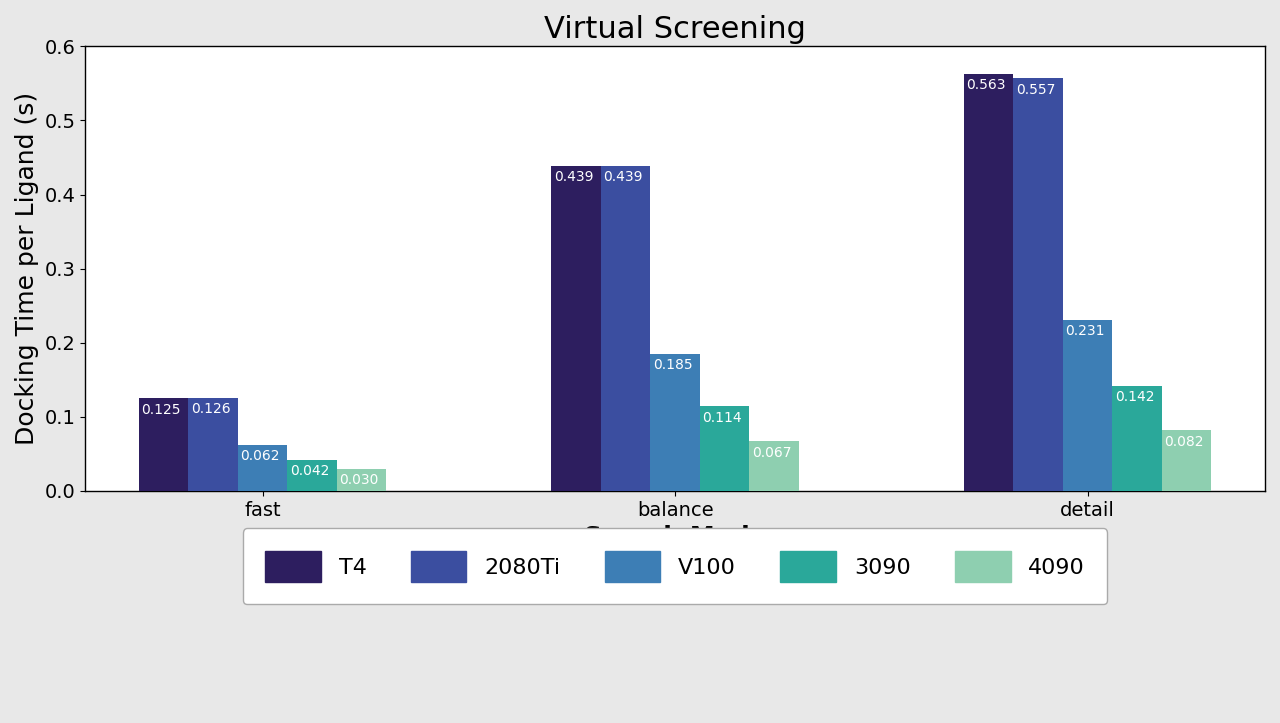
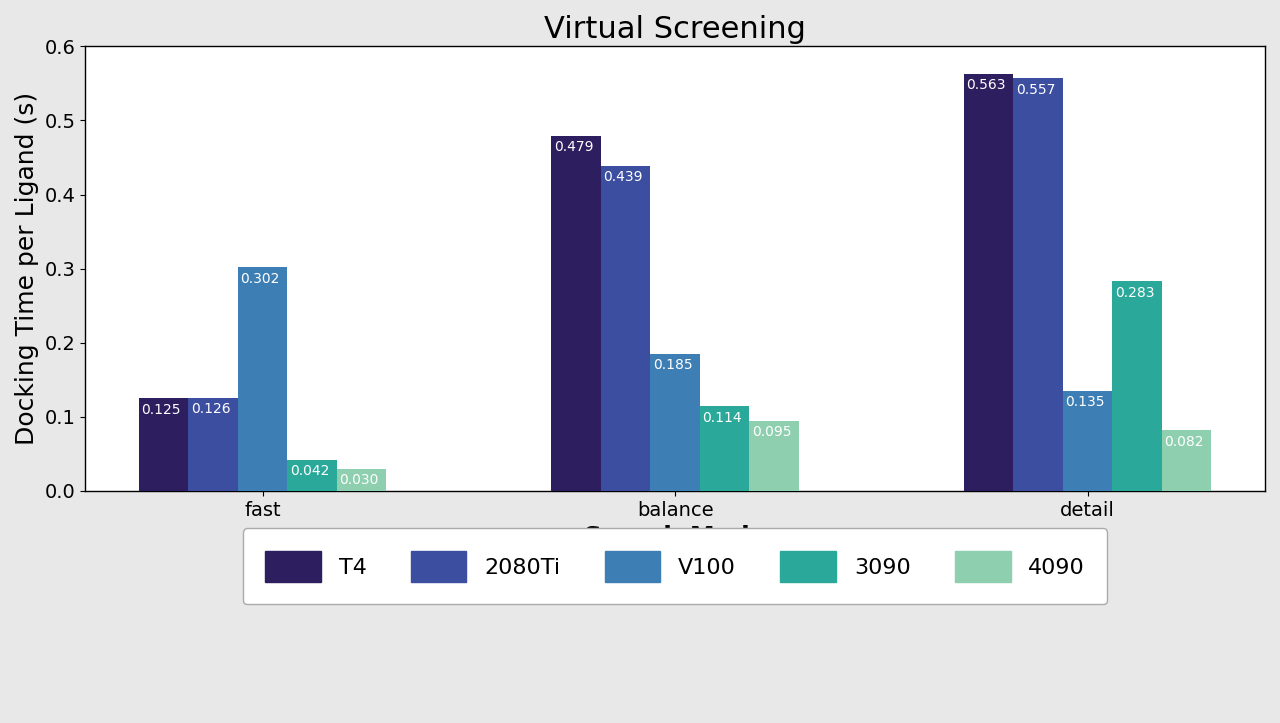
V100/fast: 0.062 -> 0.302
T4/balance: 0.439 -> 0.479
4090/balance: 0.067 -> 0.095
V100/detail: 0.231 -> 0.135
3090/detail: 0.142 -> 0.283
